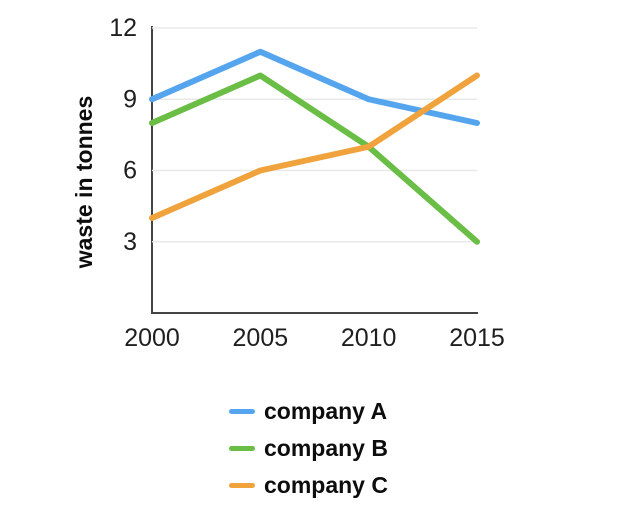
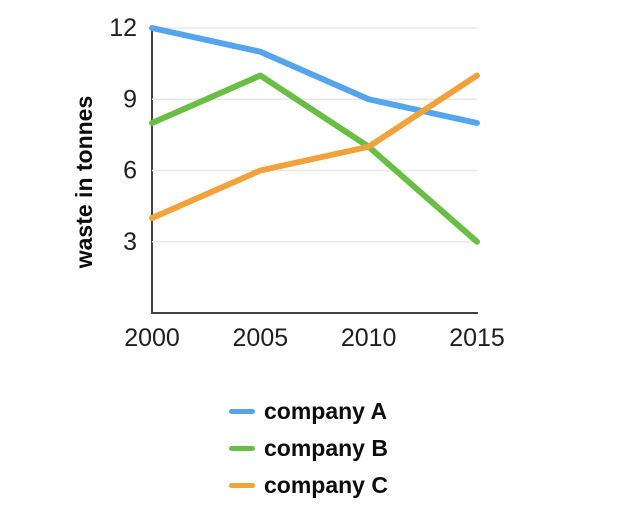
company A/2000: 9 -> 12
